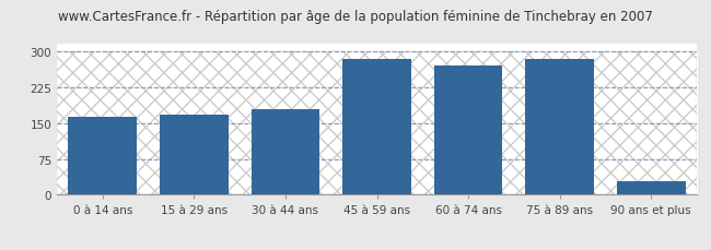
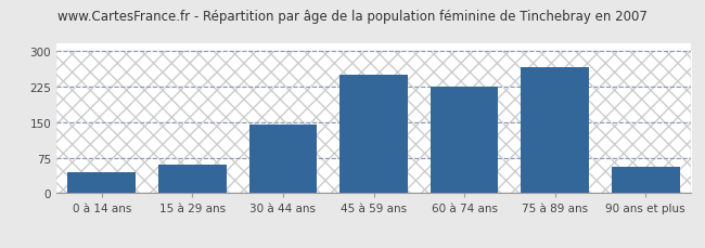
0 à 14 ans: 163 -> 45
15 à 29 ans: 167 -> 60
30 à 44 ans: 178 -> 145
45 à 59 ans: 284 -> 250
60 à 74 ans: 271 -> 225
75 à 89 ans: 284 -> 265
90 ans et plus: 28 -> 55
